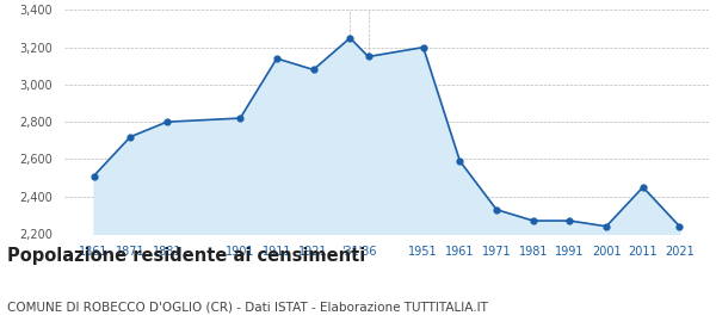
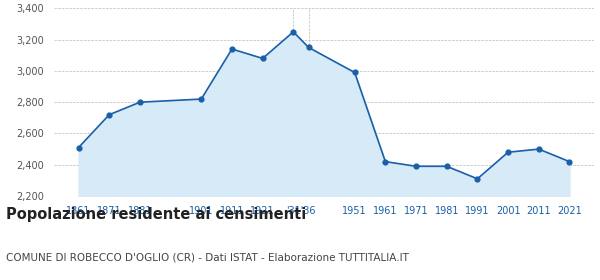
1951: 3,200 -> 2,990
1961: 2,590 -> 2,420
1971: 2,330 -> 2,390
1981: 2,270 -> 2,390
1991: 2,270 -> 2,310
2001: 2,240 -> 2,480
2011: 2,450 -> 2,500
2021: 2,240 -> 2,420
